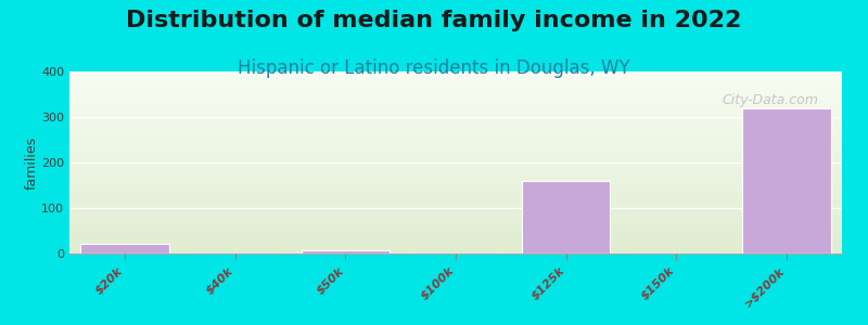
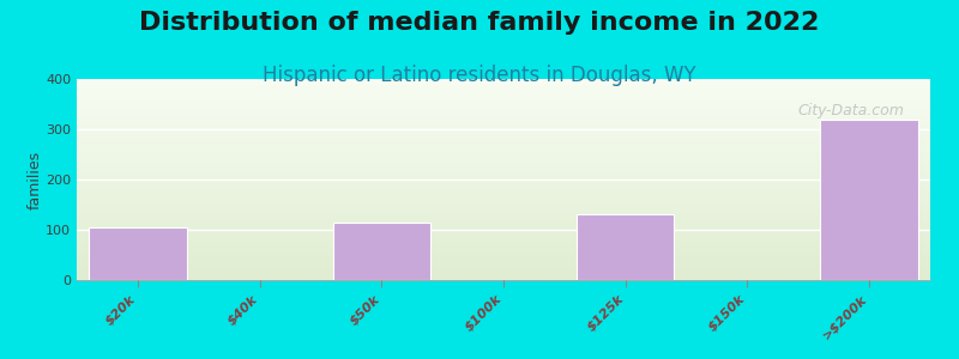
$20k: 22 -> 105
$50k: 8 -> 115
$125k: 160 -> 130
